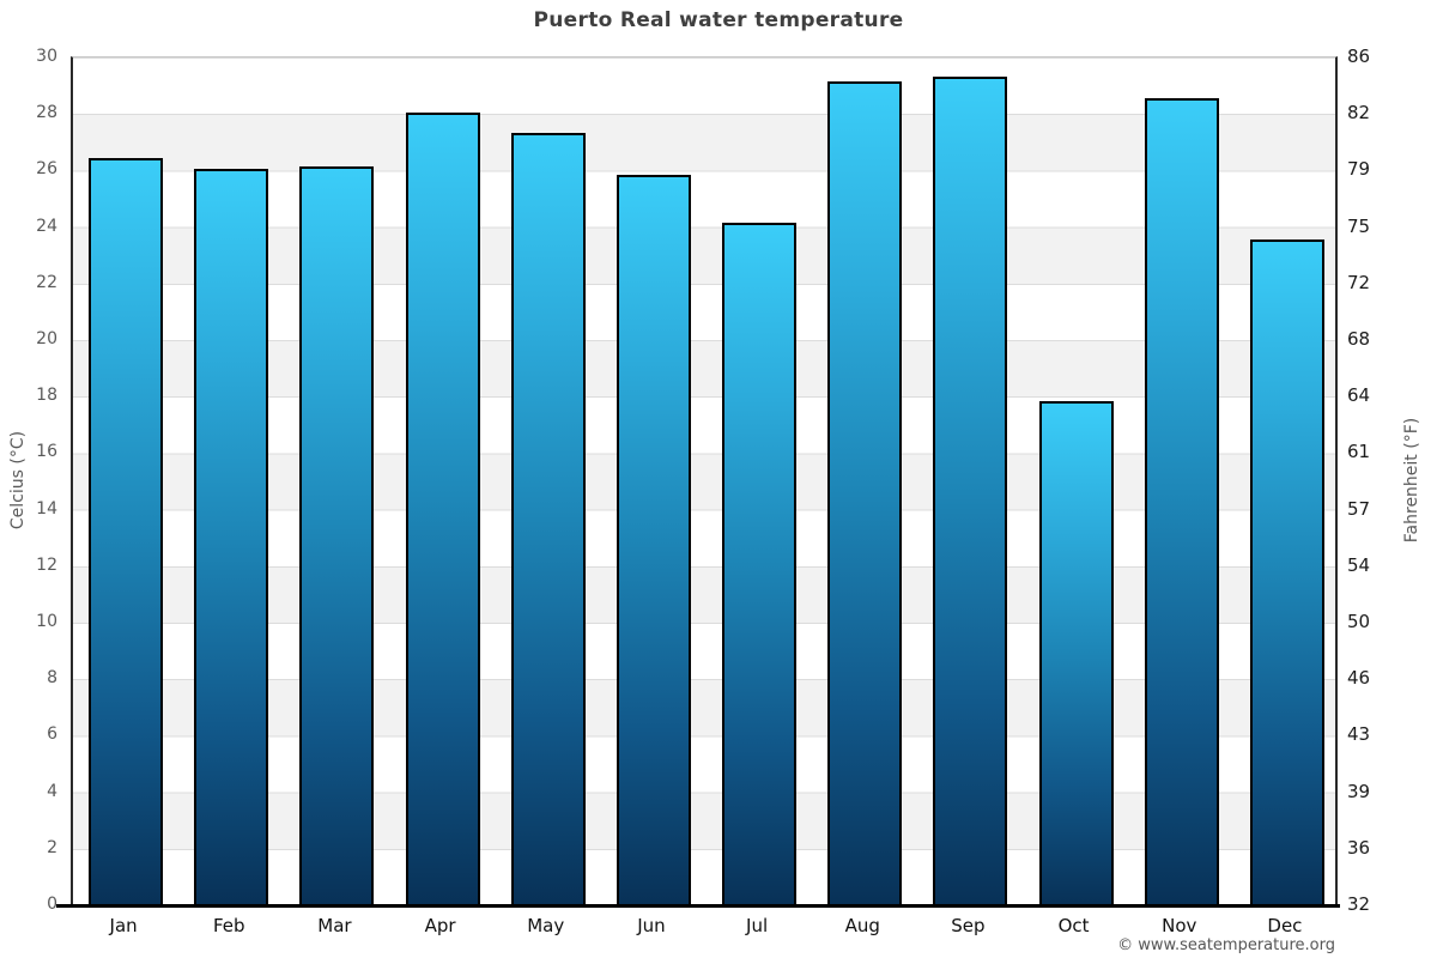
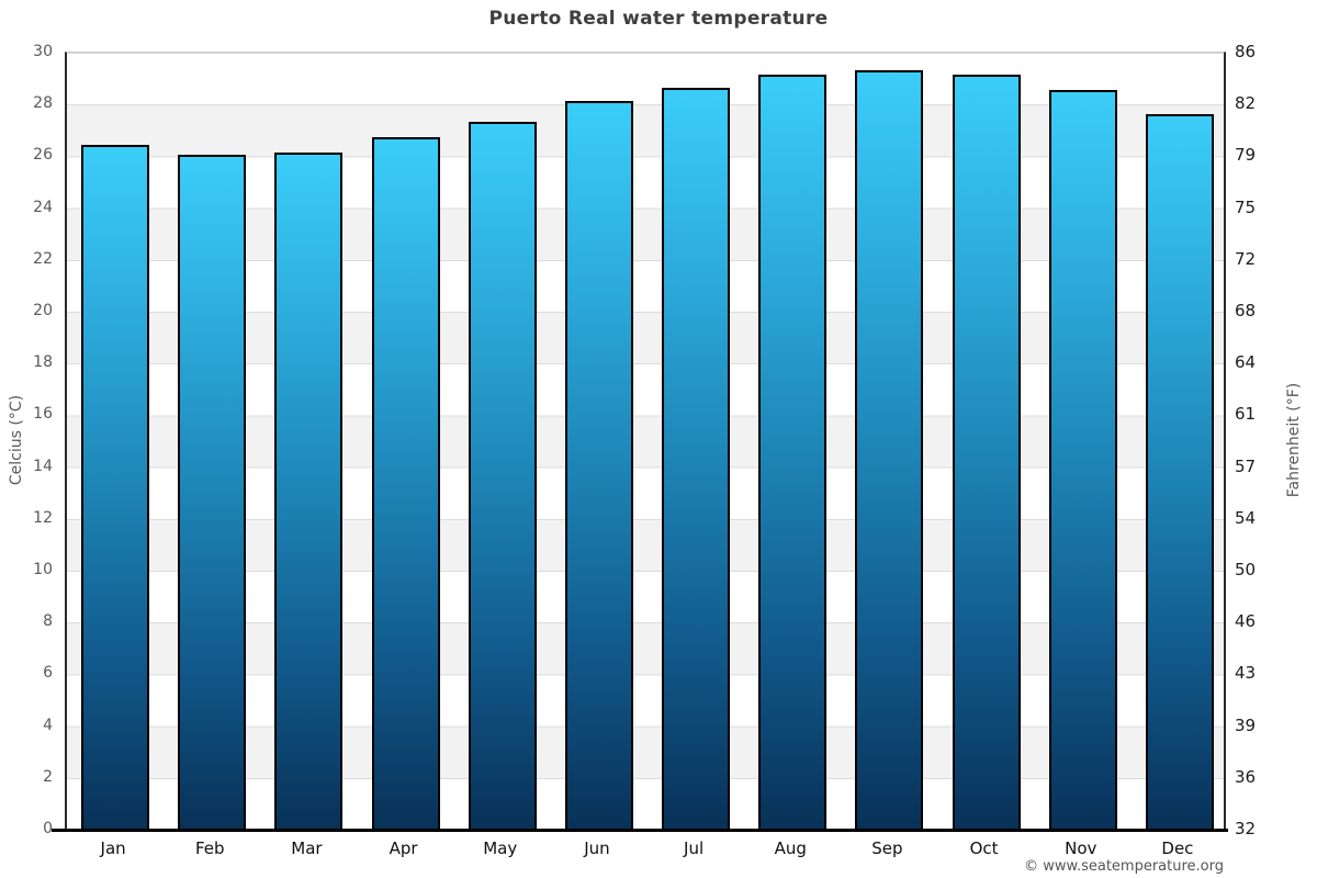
Apr: 28.0 -> 26.7
Jun: 25.8 -> 28.1
Jul: 24.1 -> 28.6
Oct: 17.8 -> 29.1
Dec: 23.5 -> 27.6
